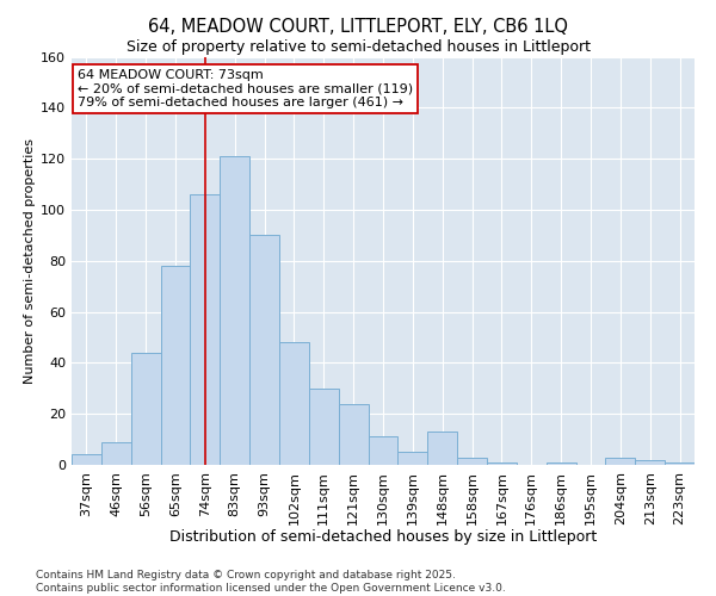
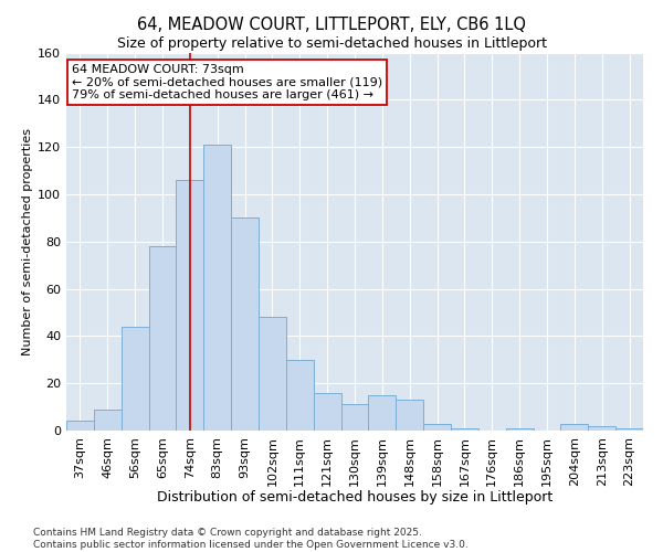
121sqm: 24 -> 16
139sqm: 5 -> 15
